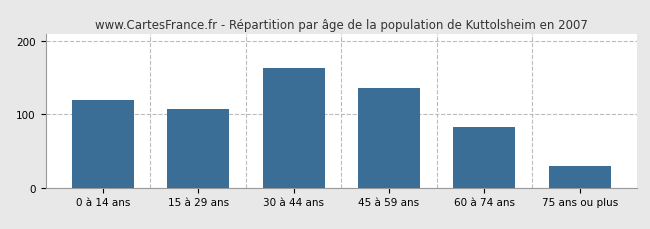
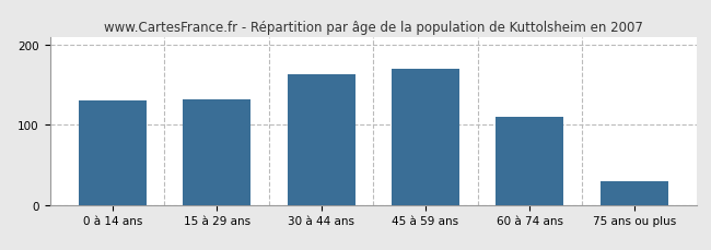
0 à 14 ans: 120 -> 130
15 à 29 ans: 107 -> 132
45 à 59 ans: 136 -> 170
60 à 74 ans: 82 -> 110
